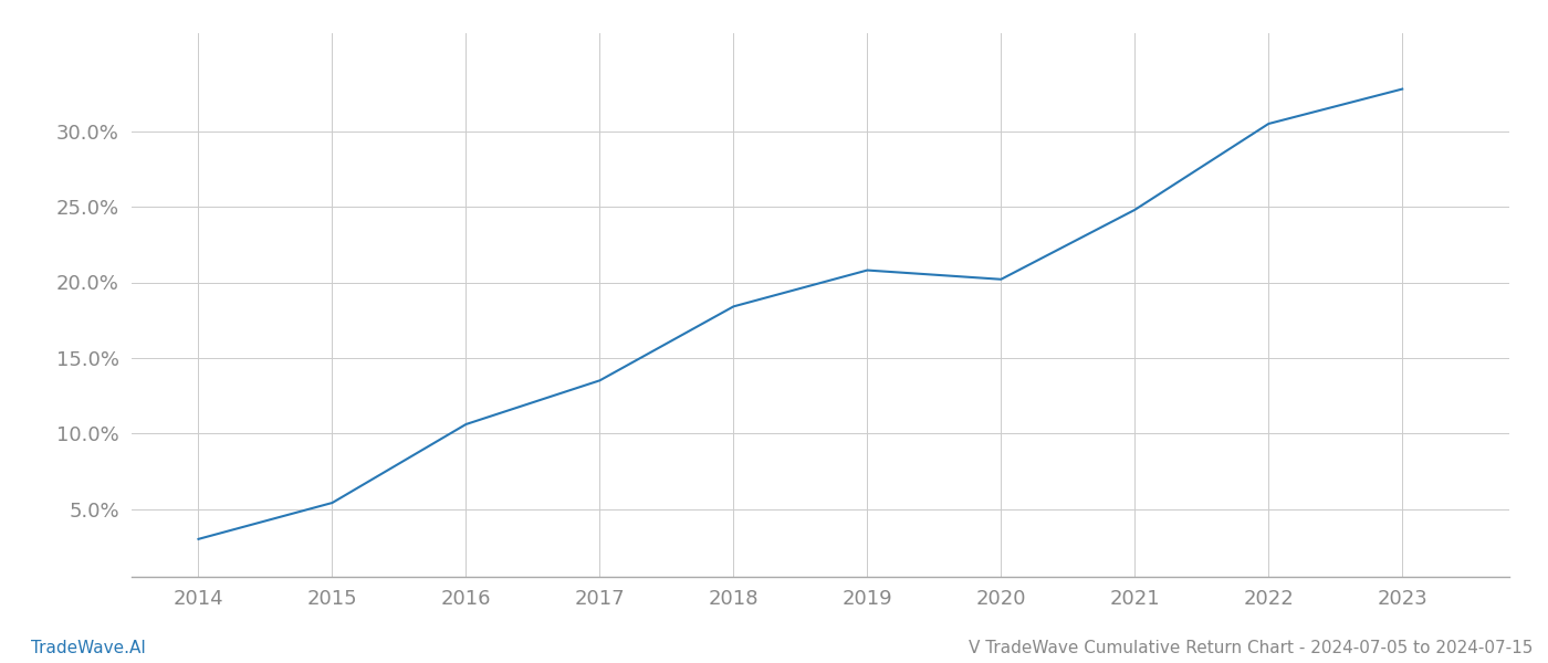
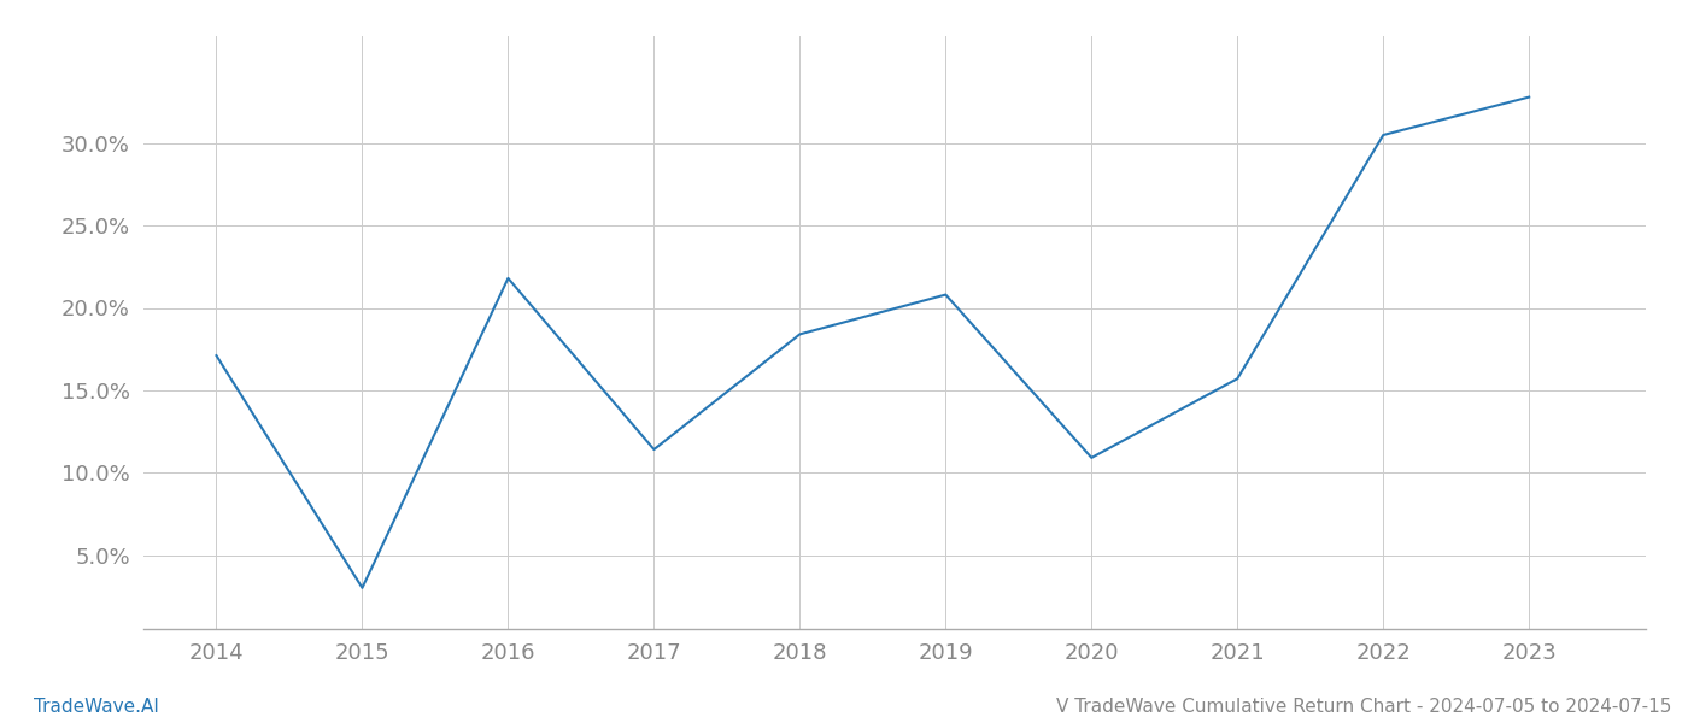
2014: 3.0% -> 17.1%
2015: 5.4% -> 3.0%
2016: 10.6% -> 21.8%
2017: 13.5% -> 11.4%
2020: 20.2% -> 10.9%
2021: 24.8% -> 15.7%
